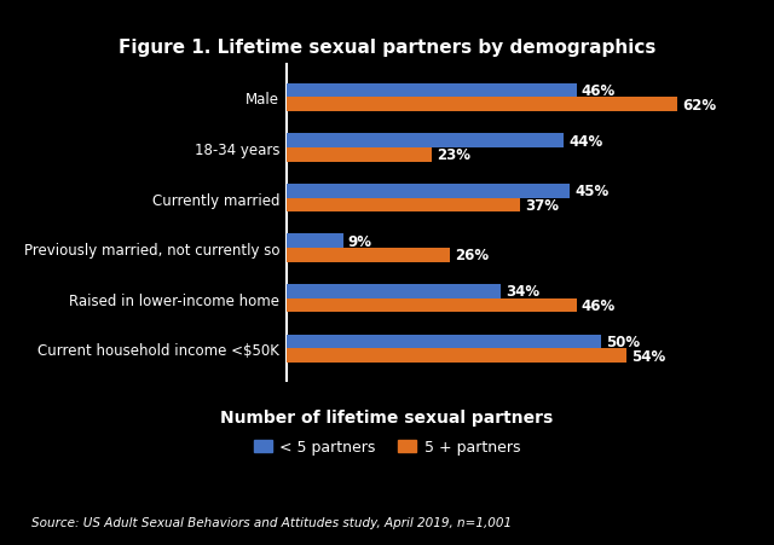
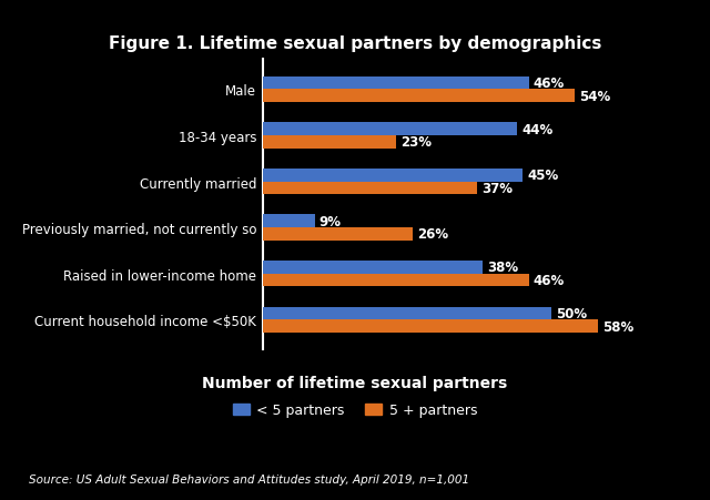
5 + partners/Male: 62% -> 54%
< 5 partners/Raised in lower-income home: 34% -> 38%
5 + partners/Current household income <$50K: 54% -> 58%
